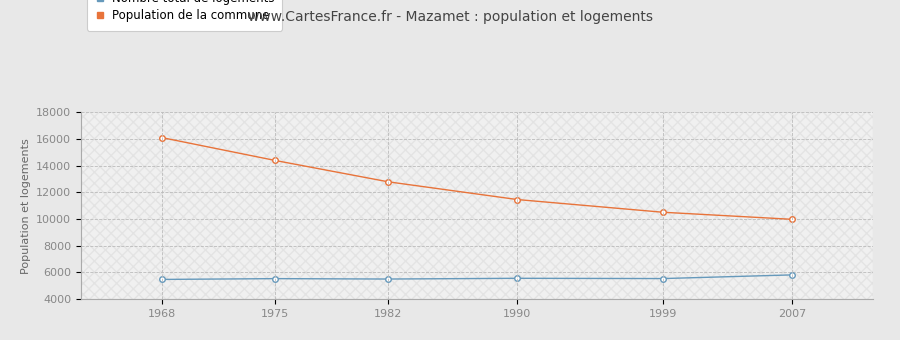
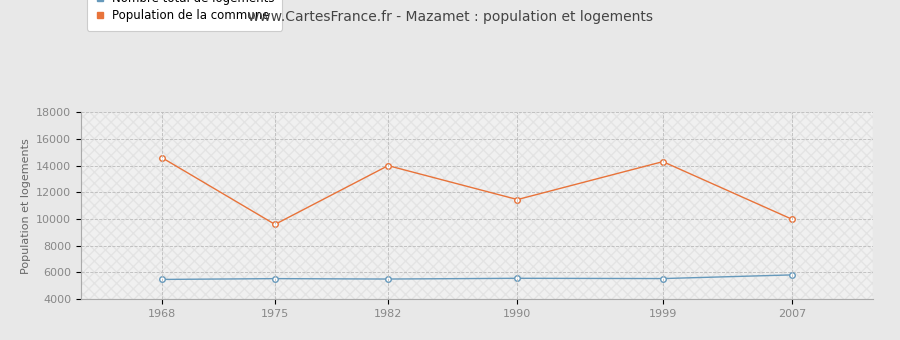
Population de la commune/1968: 16100 -> 14600
Population de la commune/1975: 14400 -> 9600
Population de la commune/1982: 12800 -> 14000
Population de la commune/1999: 10500 -> 14300
